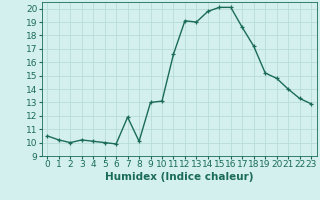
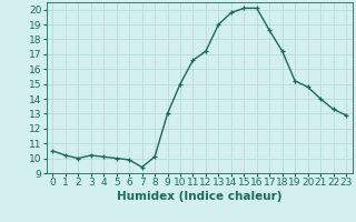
7: 11.9 -> 9.4
10: 13.1 -> 15.0
12: 19.1 -> 17.2
